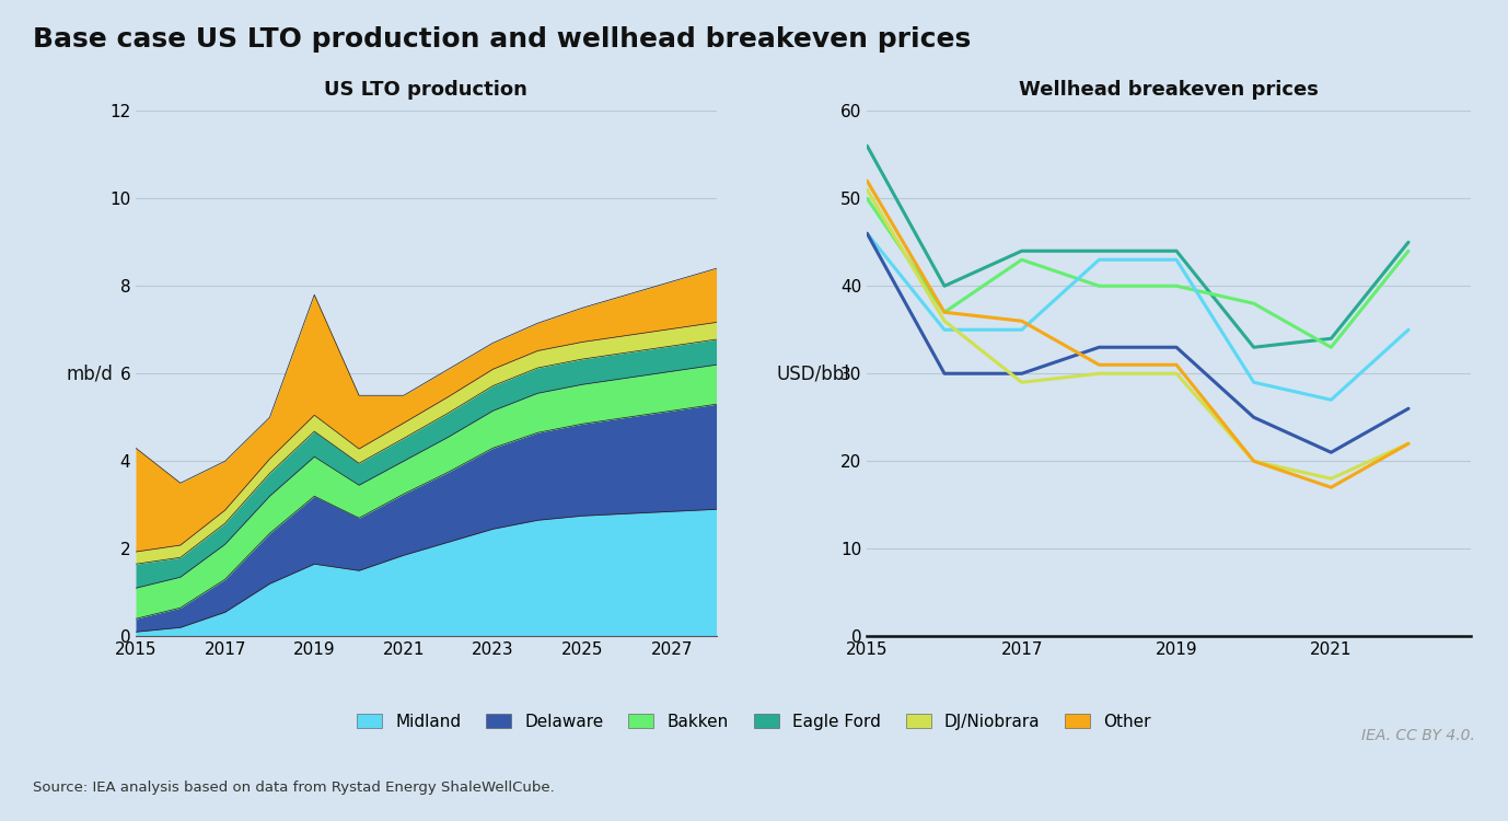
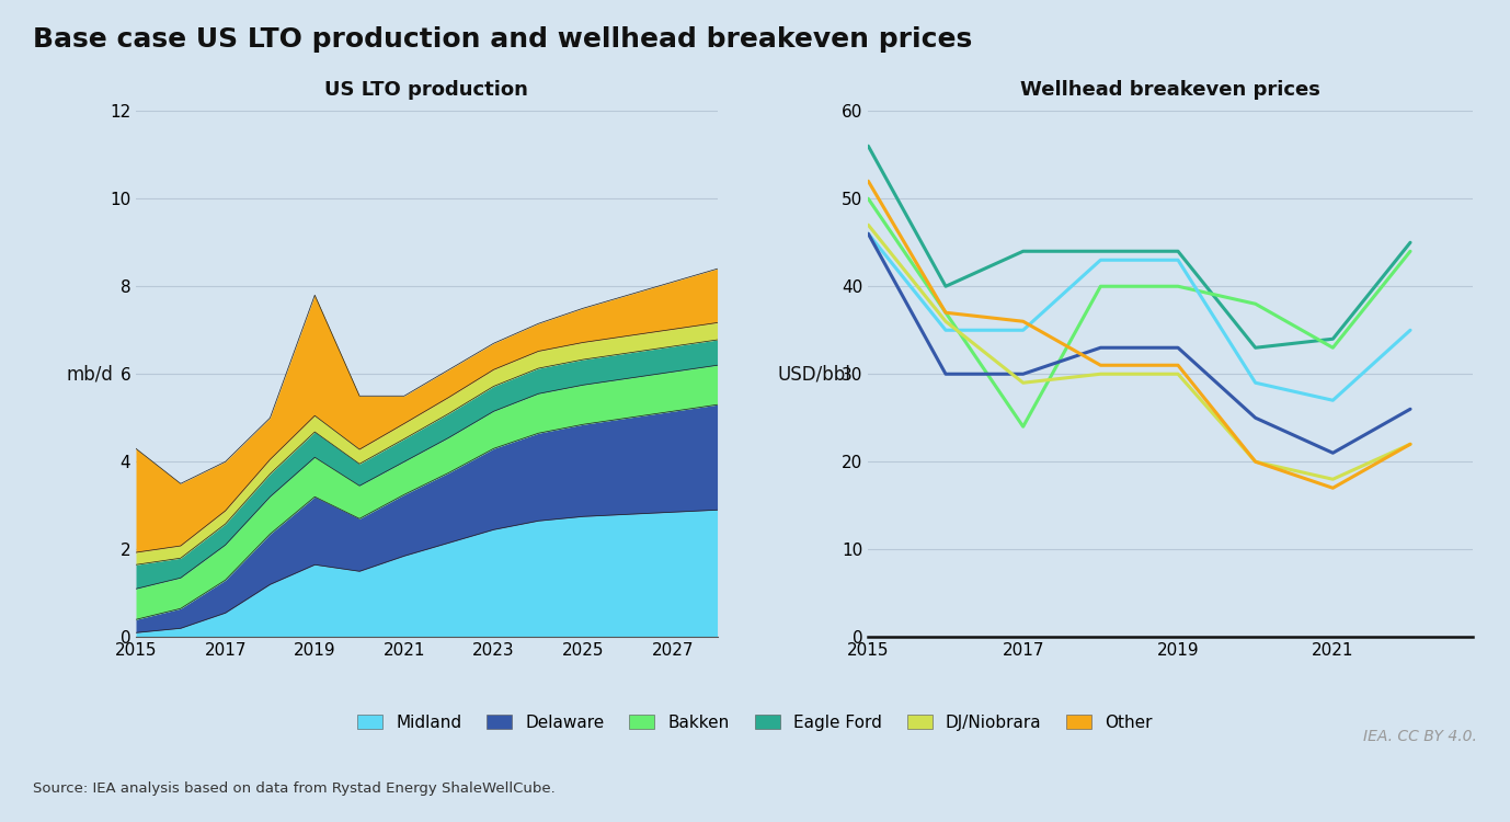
Wellhead breakeven prices/DJ/Niobrara/2015: 51 -> 47
Wellhead breakeven prices/Bakken/2017: 43 -> 24
